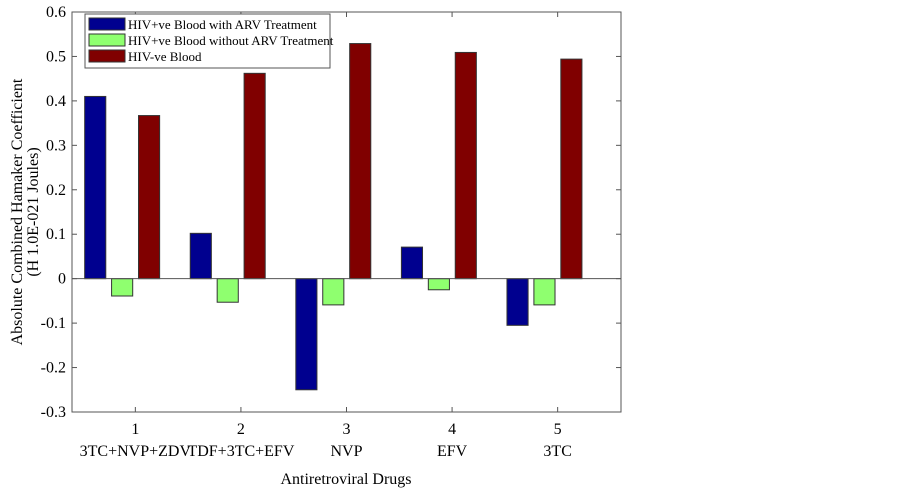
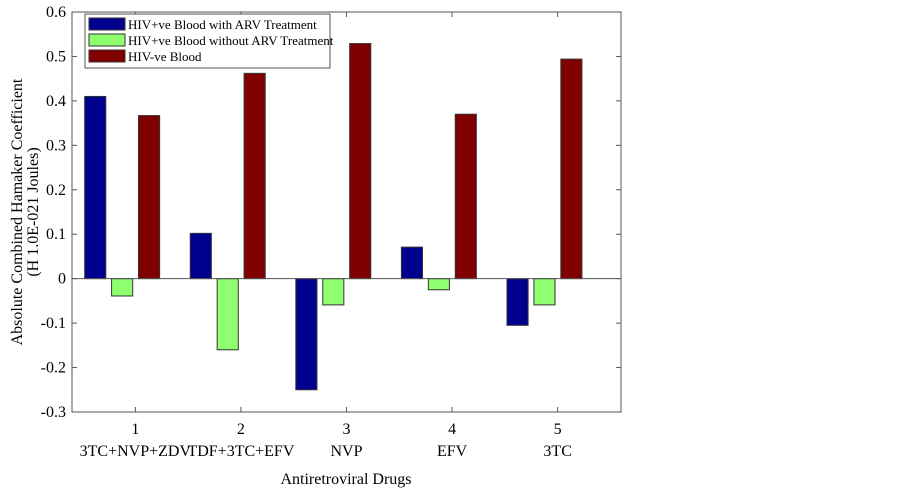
HIV+ve Blood without ARV Treatment/2: -0.05 -> -0.16
HIV-ve Blood/4: 0.51 -> 0.37
